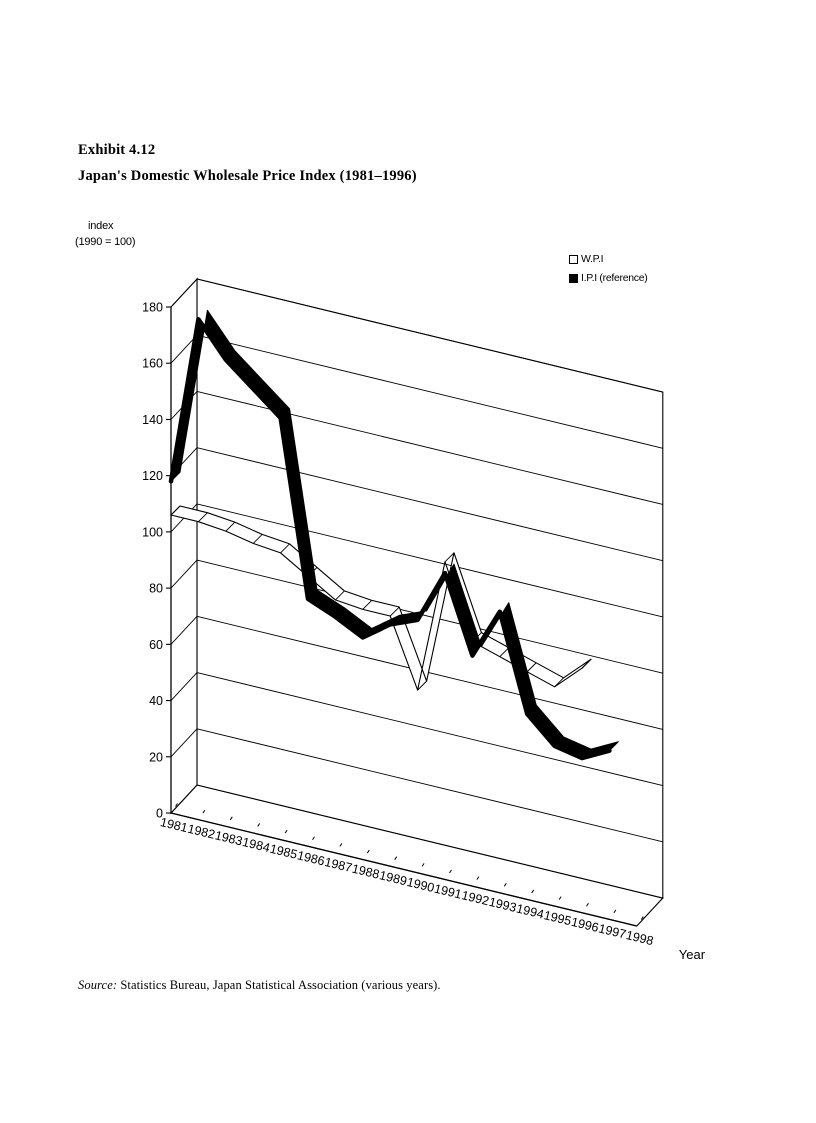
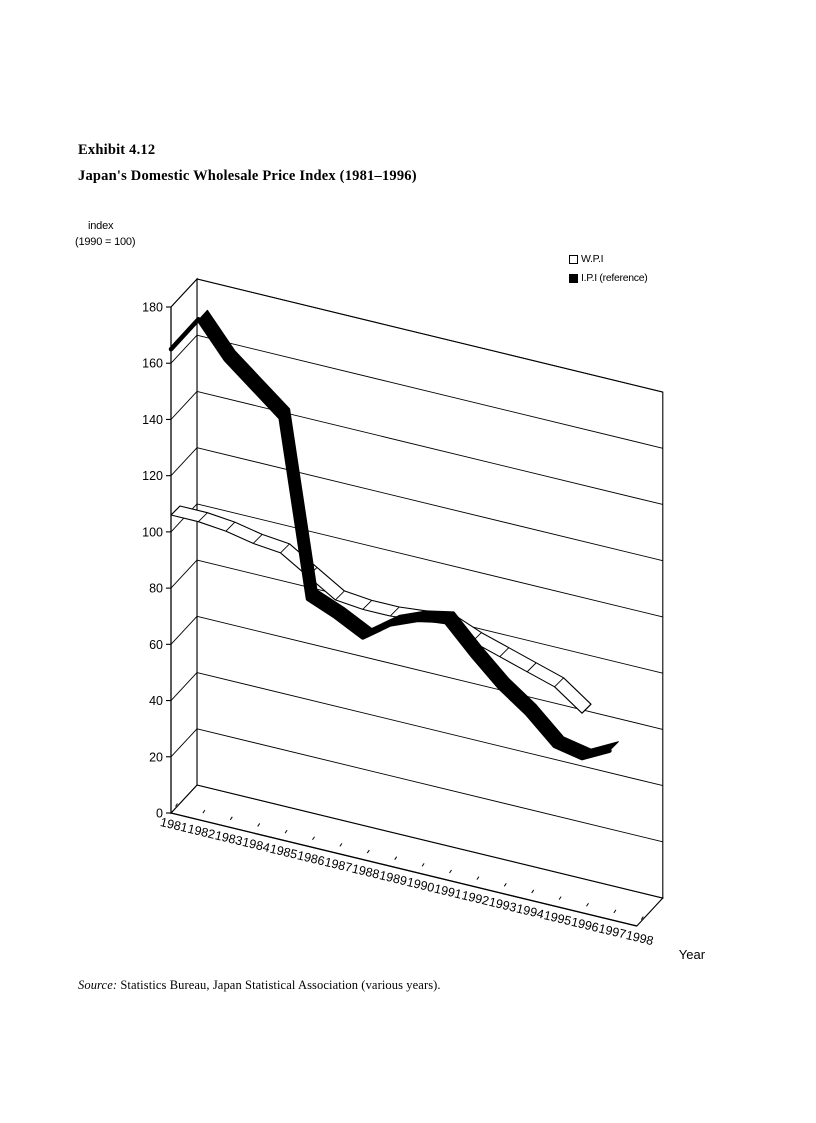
I.P.I (reference)/1981: 118 -> 165
W.P.I/1990: 65 -> 90
W.P.I/1991: 113 -> 91
I.P.I (reference)/1991: 109 -> 92
I.P.I (reference)/1993: 100 -> 73
W.P.I/1996: 87 -> 71
